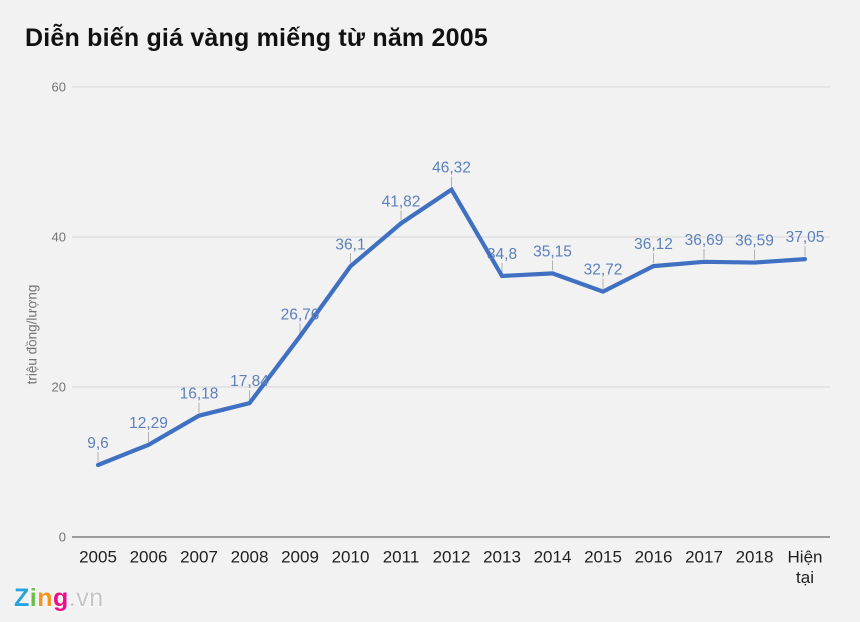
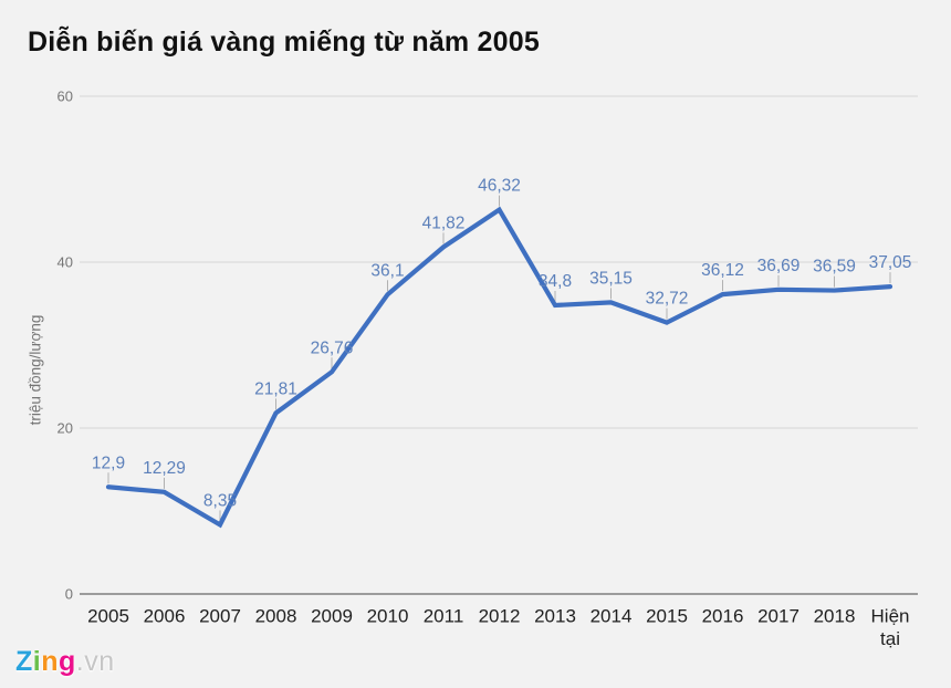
2005: 9,6 -> 12,9
2007: 16,18 -> 8,35
2008: 17,84 -> 21,81
